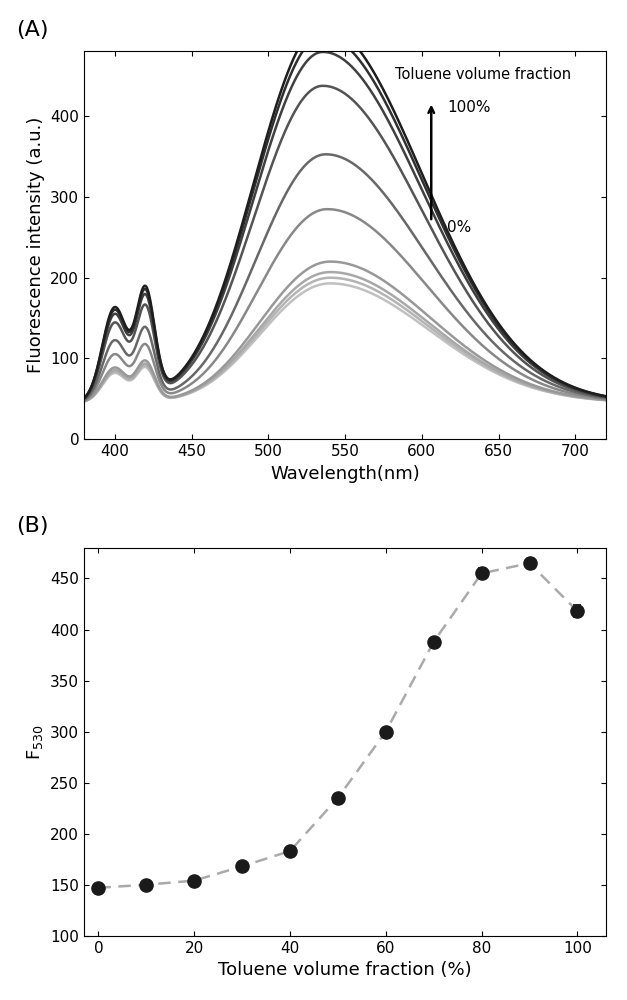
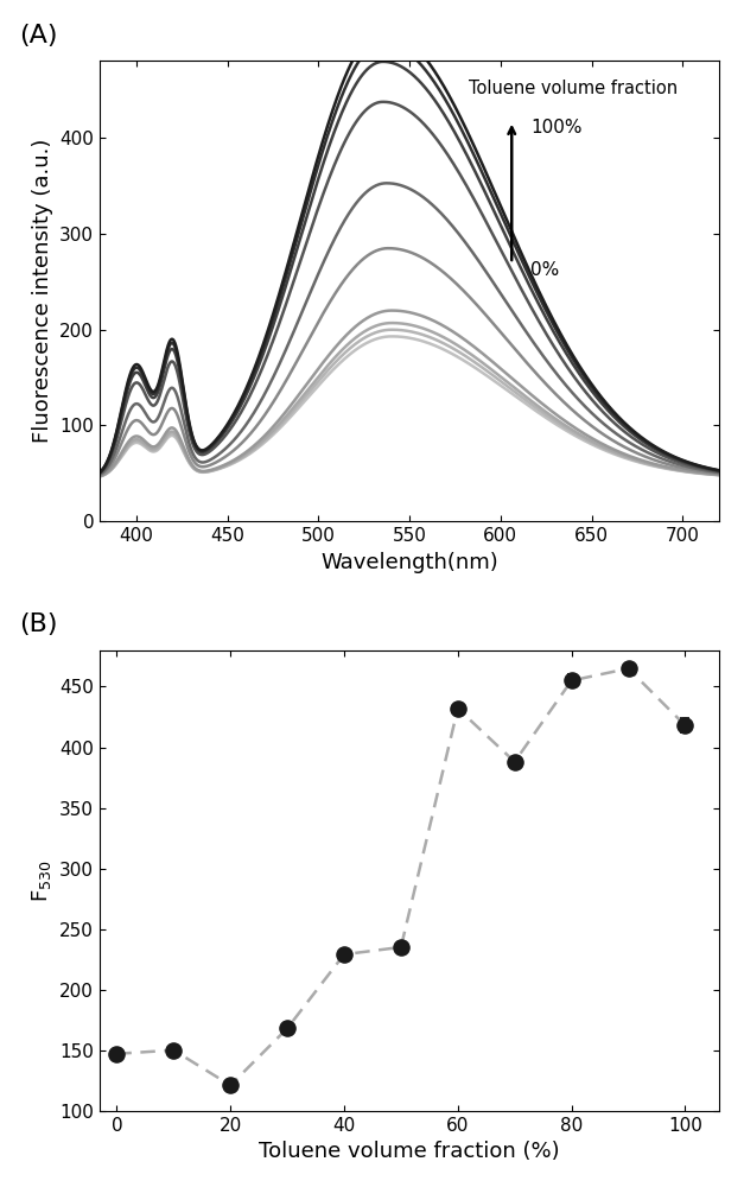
20: 154 -> 121
40: 183 -> 229
60: 300 -> 432
